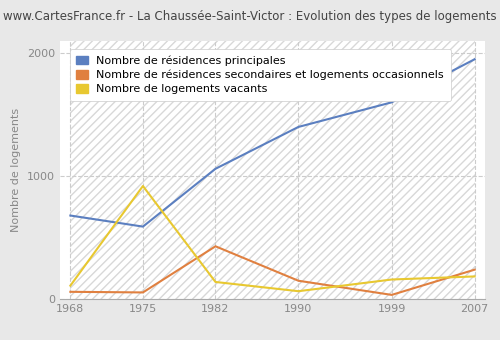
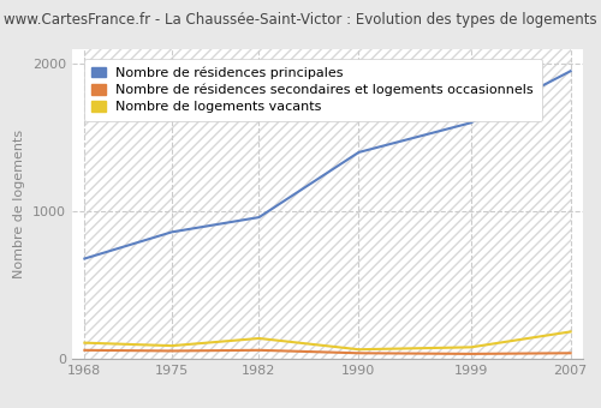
Nombre de résidences principales/1975: 590 -> 860
Nombre de logements vacants/1975: 920 -> 90
Nombre de résidences principales/1982: 1060 -> 960
Nombre de résidences secondaires et logements occasionnels/1982: 430 -> 60
Nombre de résidences secondaires et logements occasionnels/1990: 150 -> 40
Nombre de logements vacants/1999: 160 -> 80
Nombre de résidences secondaires et logements occasionnels/2007: 240 -> 40
